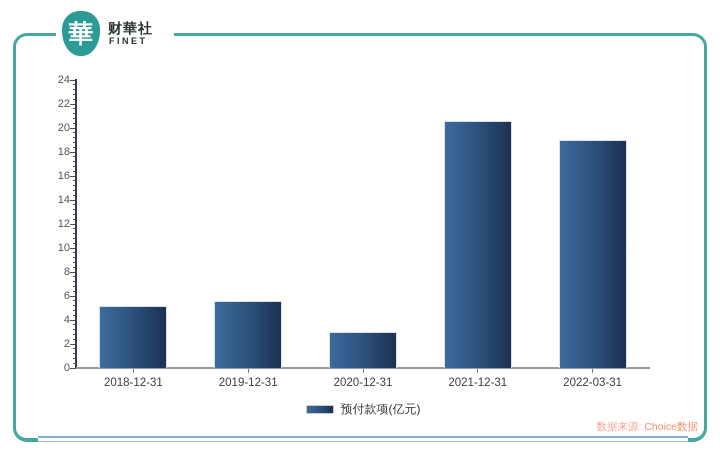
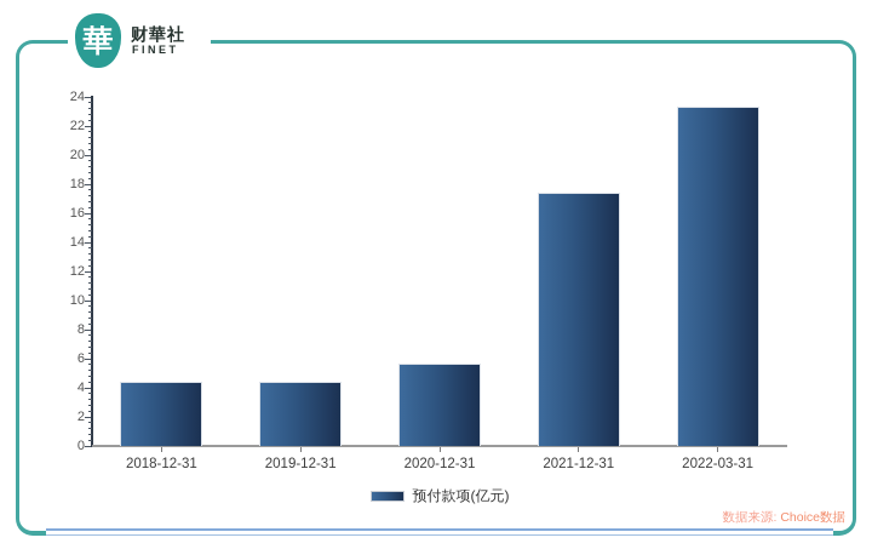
2018-12-31: 5.2 -> 4.4
2019-12-31: 5.6 -> 4.4
2020-12-31: 3.0 -> 5.7
2021-12-31: 20.6 -> 17.4
2022-03-31: 19.0 -> 23.3
